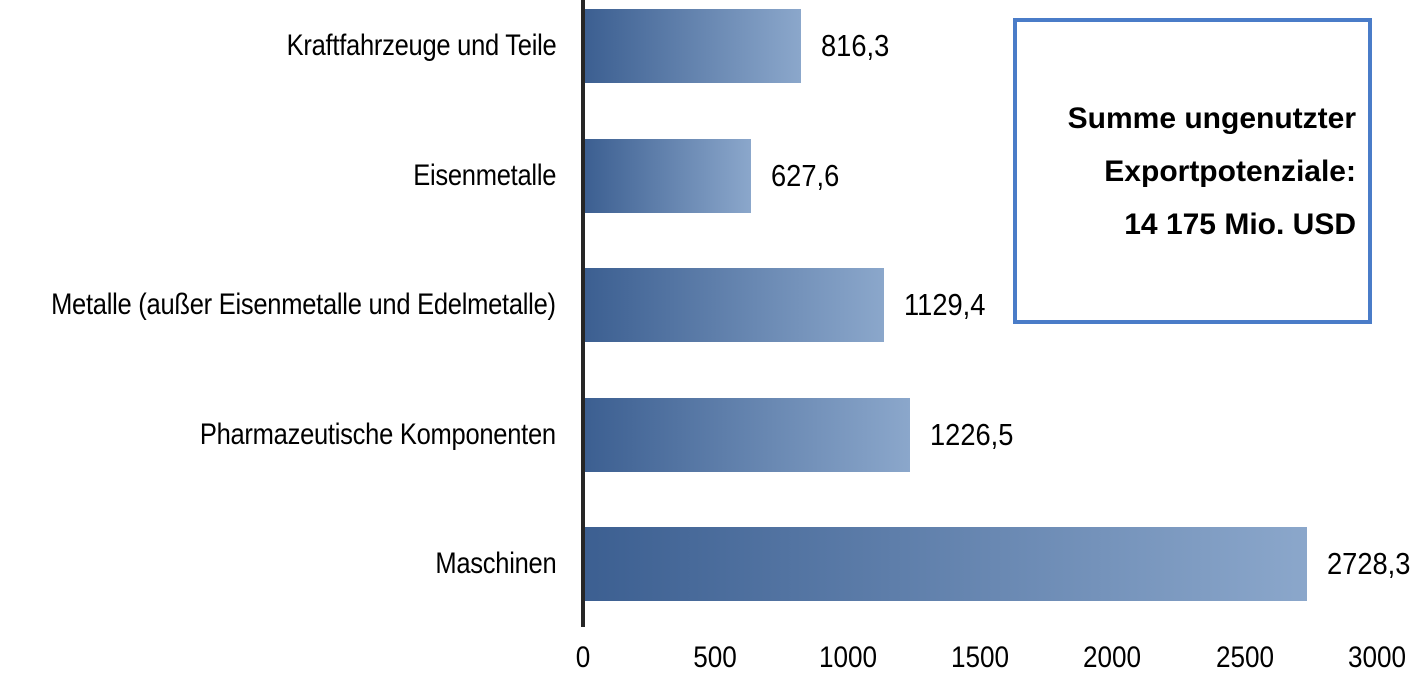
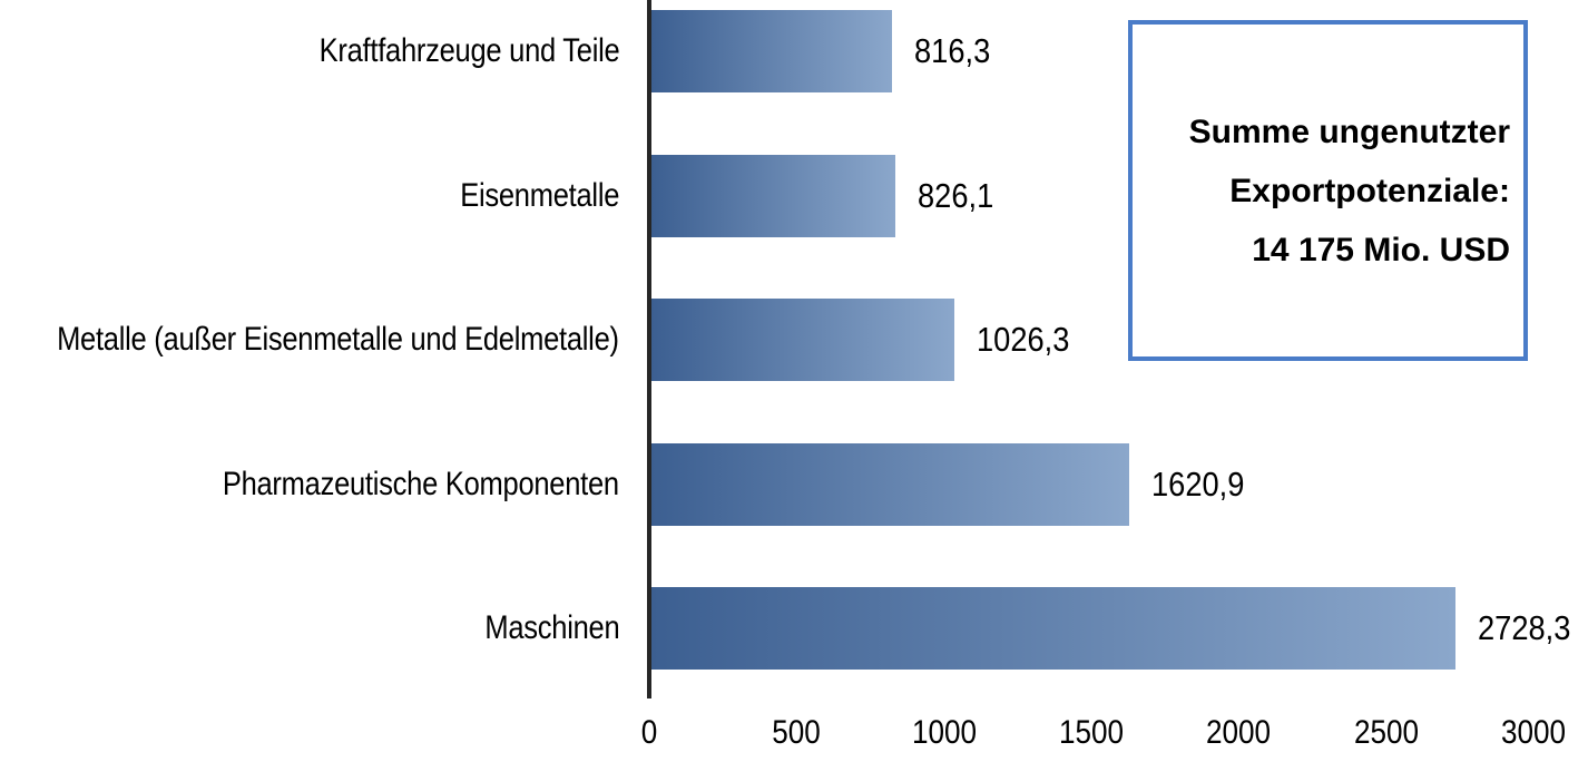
Eisenmetalle: 627,6 -> 826,1
Metalle (außer Eisenmetalle und Edelmetalle): 1129,4 -> 1026,3
Pharmazeutische Komponenten: 1226,5 -> 1620,9
